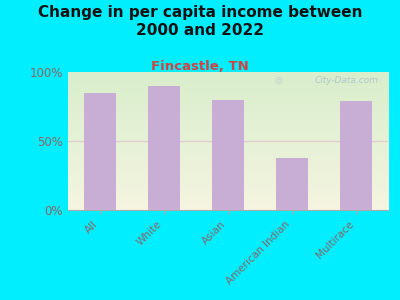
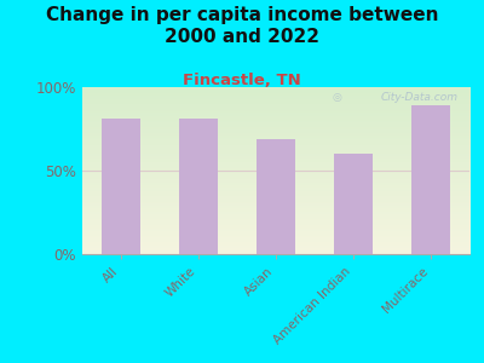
All: 85% -> 81%
White: 90% -> 81%
Asian: 80% -> 69%
American Indian: 38% -> 60%
Multirace: 79% -> 89%
